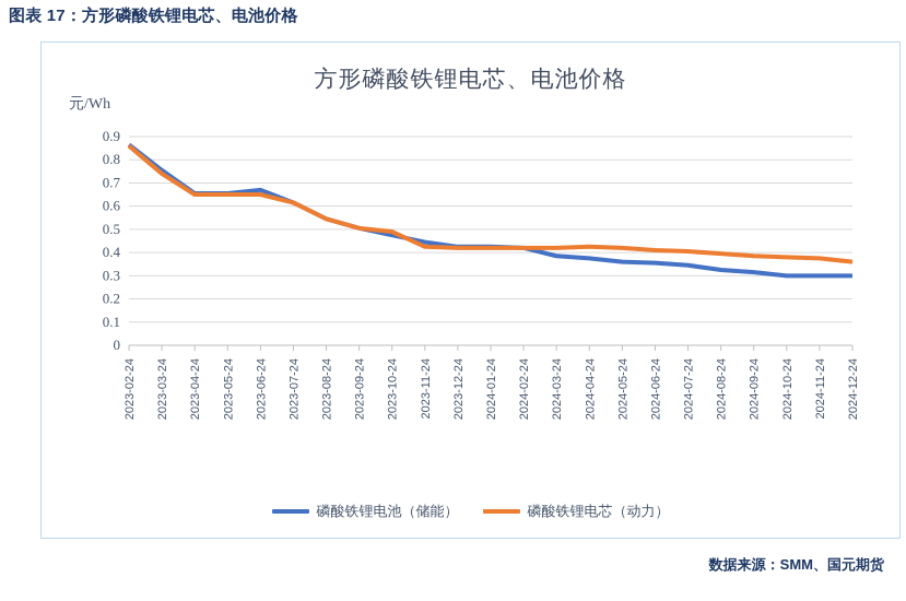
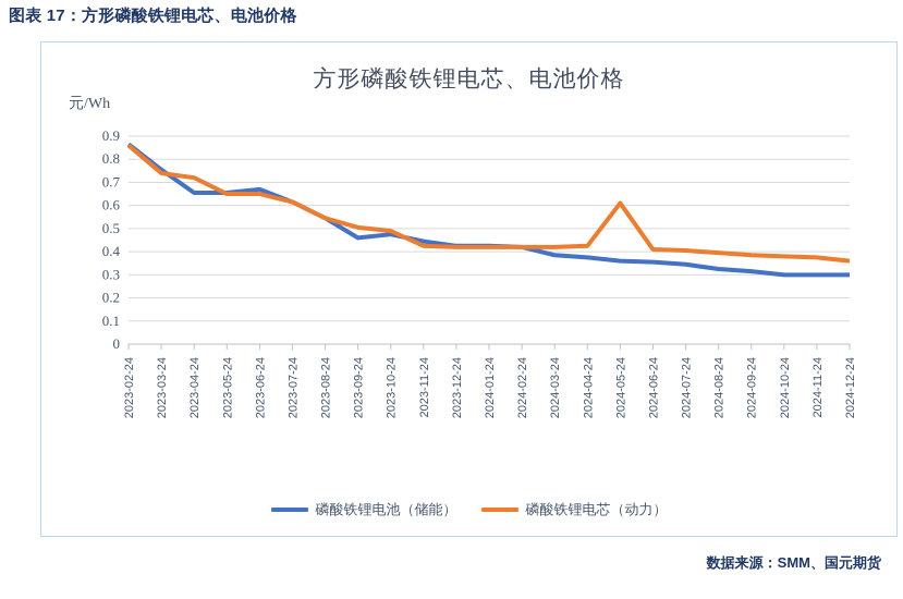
磷酸铁锂电芯（动力）/2023-04-24: 0.65 -> 0.72
磷酸铁锂电池（储能）/2023-09-24: 0.51 -> 0.46
磷酸铁锂电芯（动力）/2024-05-24: 0.42 -> 0.61
